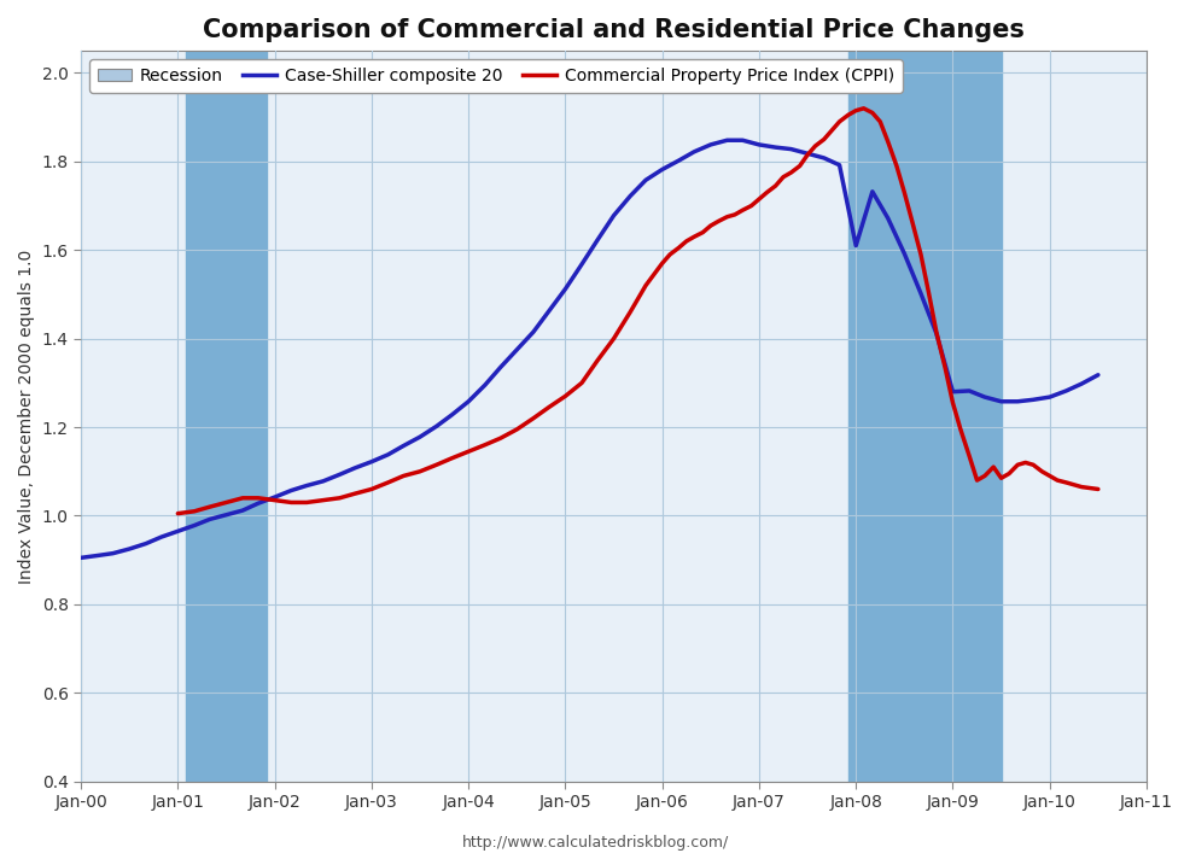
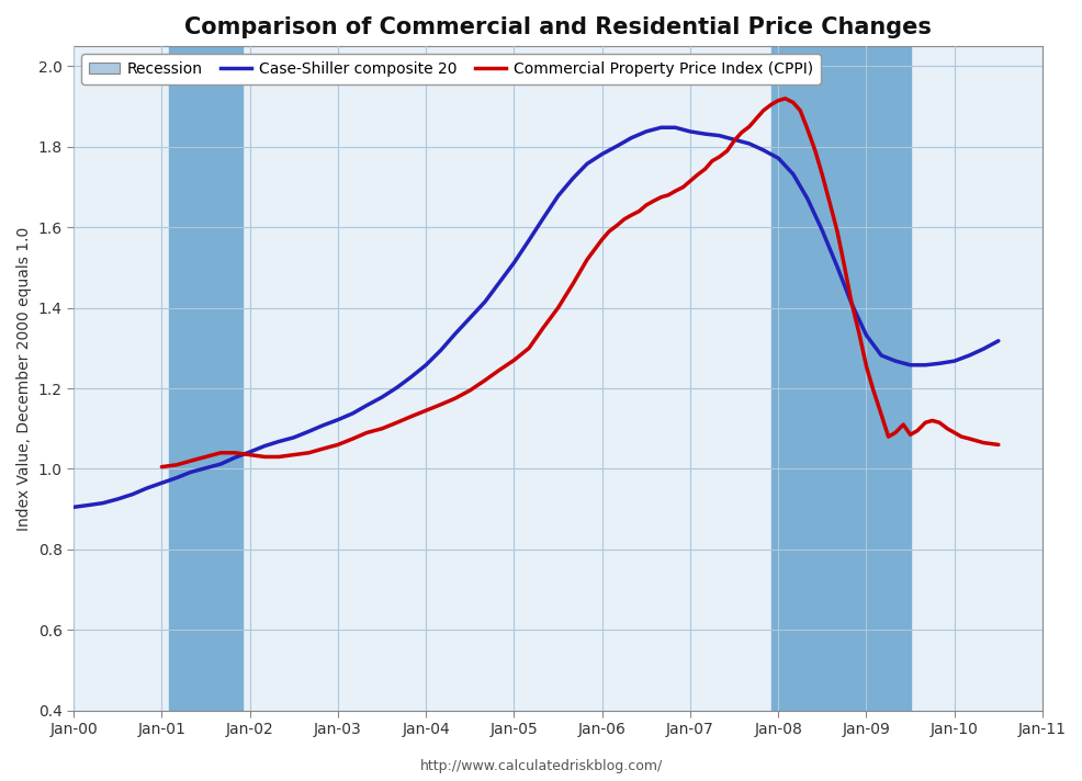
Case-Shiller composite 20/Jan-08: 1.610 -> 1.772
Case-Shiller composite 20/Jan-09: 1.280 -> 1.332
